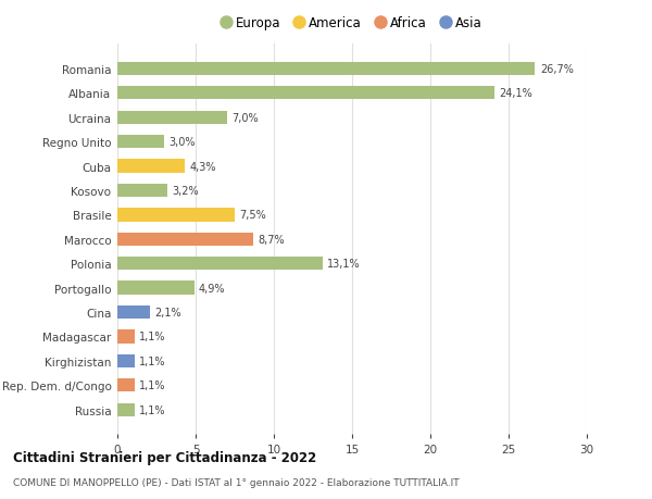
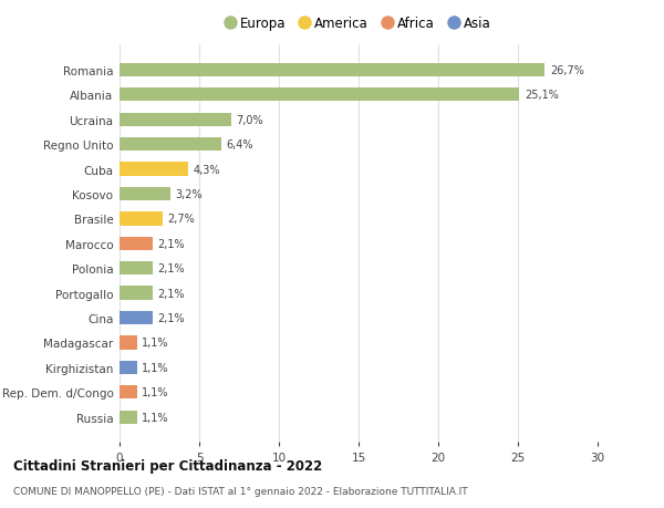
Albania: 24,1% -> 25,1%
Regno Unito: 3,0% -> 6,4%
Brasile: 7,5% -> 2,7%
Marocco: 8,7% -> 2,1%
Polonia: 13,1% -> 2,1%
Portogallo: 4,9% -> 2,1%
